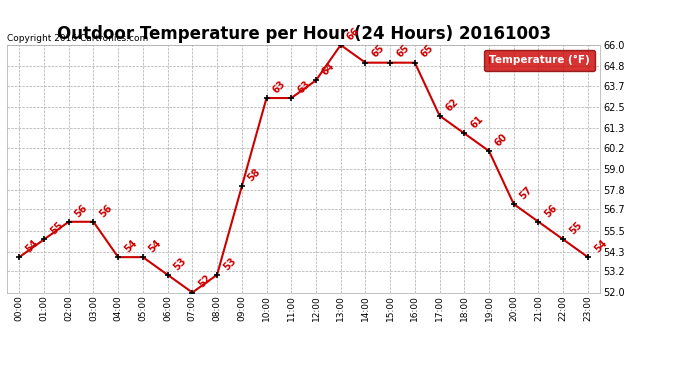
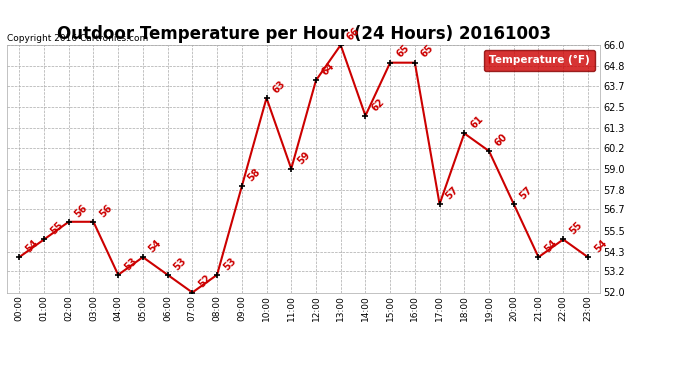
04:00: 54 -> 53
11:00: 63 -> 59
14:00: 65 -> 62
17:00: 62 -> 57
21:00: 56 -> 54
